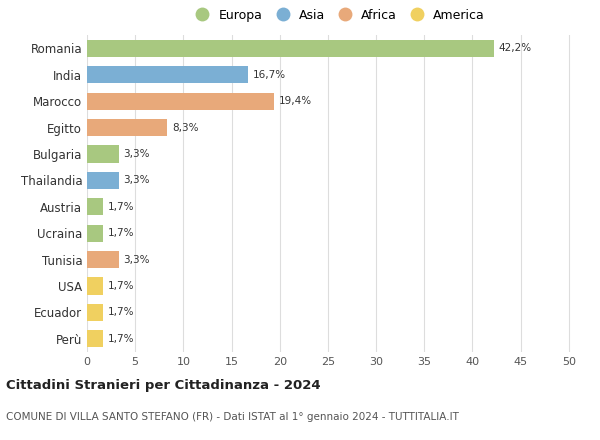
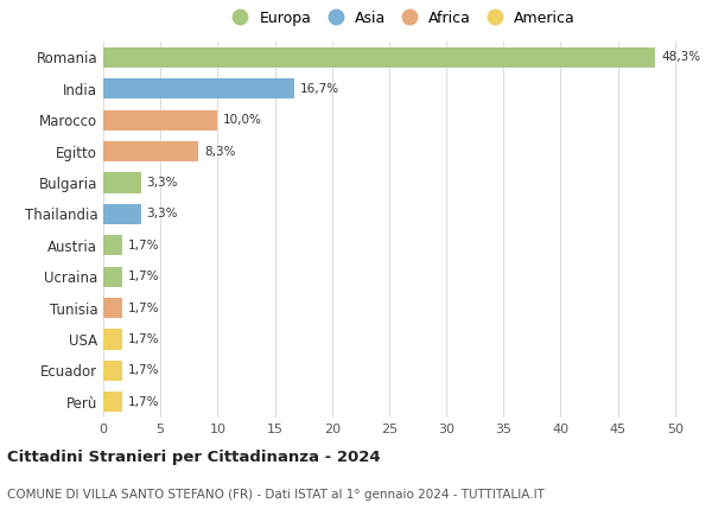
Romania: 42,2% -> 48,3%
Marocco: 19,4% -> 10,0%
Tunisia: 3,3% -> 1,7%
